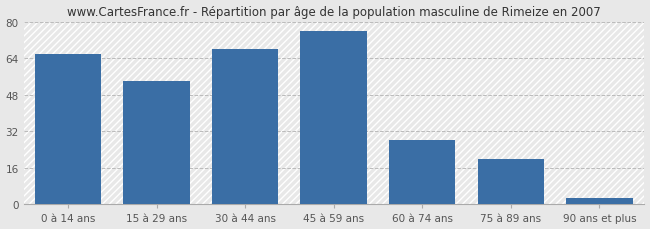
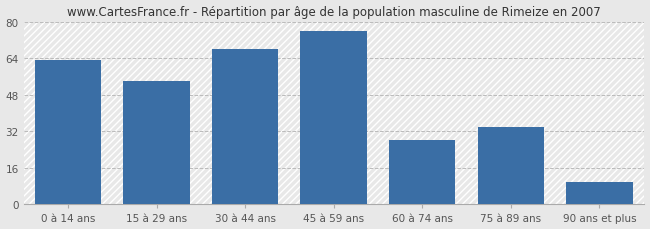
0 à 14 ans: 66 -> 63
75 à 89 ans: 20 -> 34
90 ans et plus: 3 -> 10
